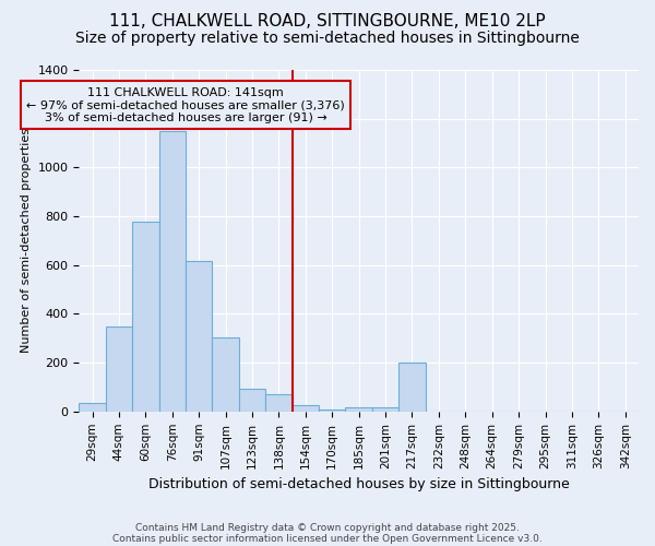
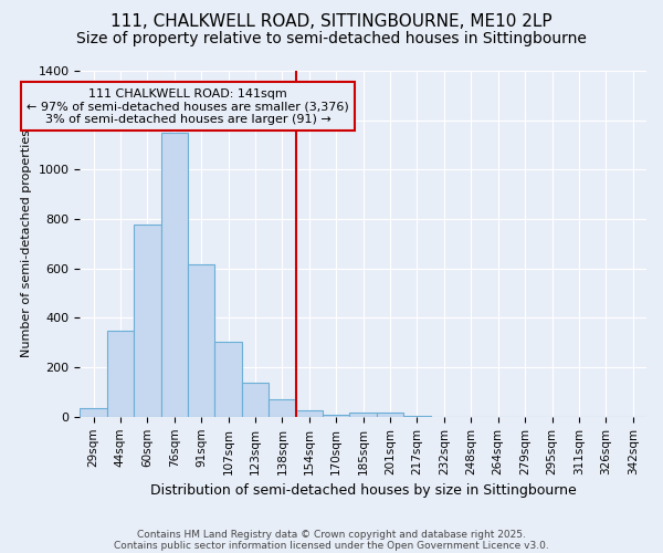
123sqm: 95 -> 140
217sqm: 200 -> 5
